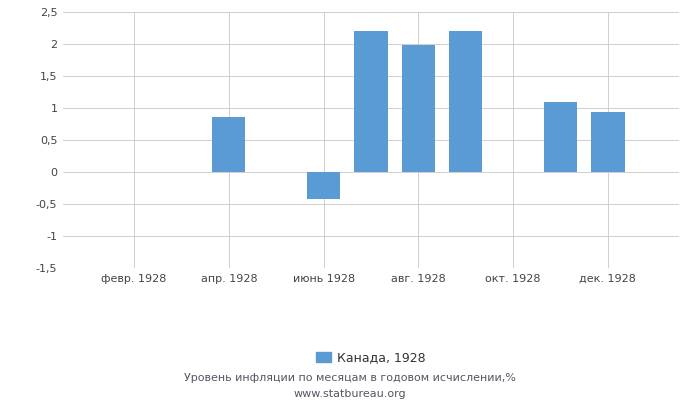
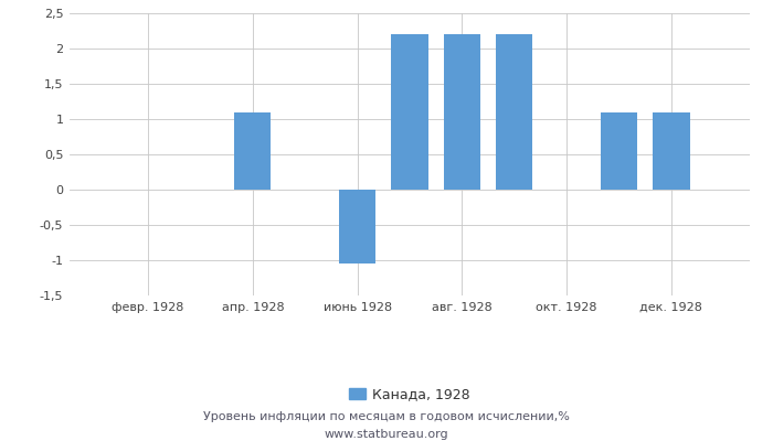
апр. 1928: 0,86 -> 1,10
июнь 1928: -0,42 -> -1,05
авг. 1928: 1,98 -> 2,20
дек. 1928: 0,94 -> 1,10
